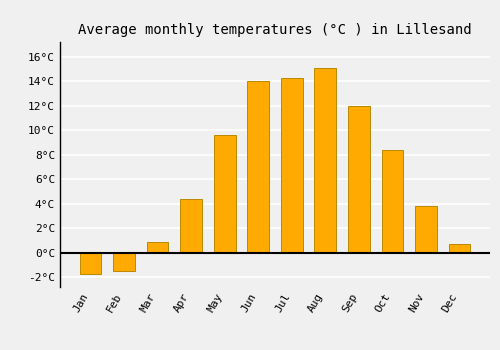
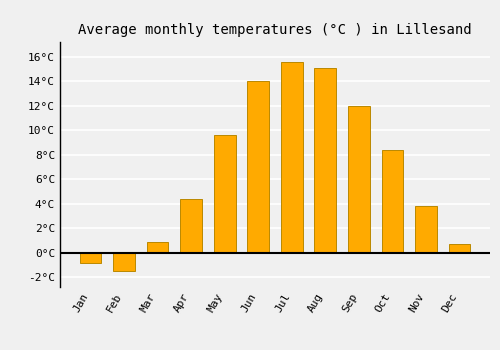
Jan: -1.7°C -> -0.8°C
Jul: 14.3°C -> 15.6°C
